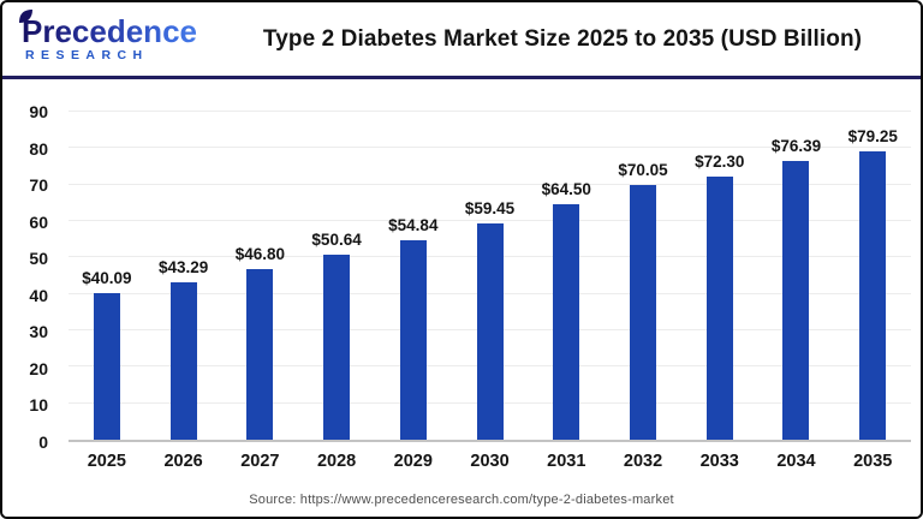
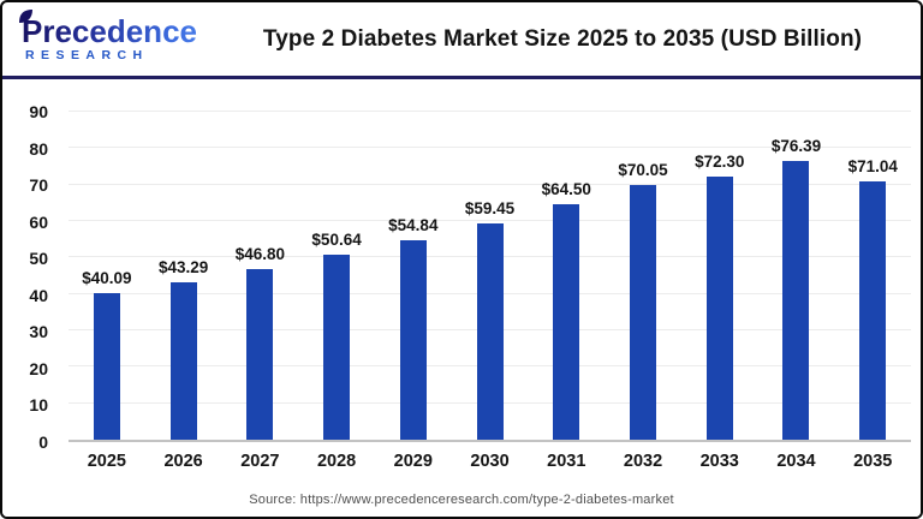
2035: $79.25 -> $71.04
